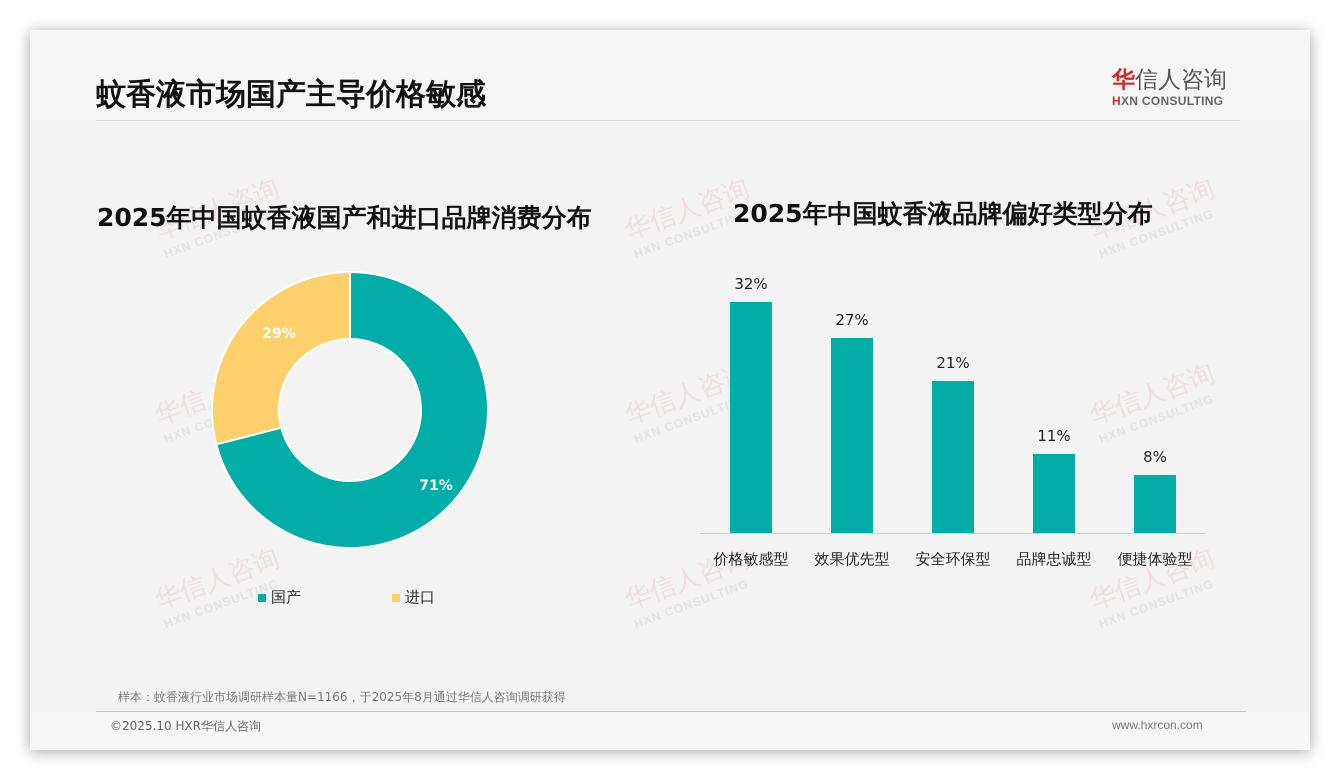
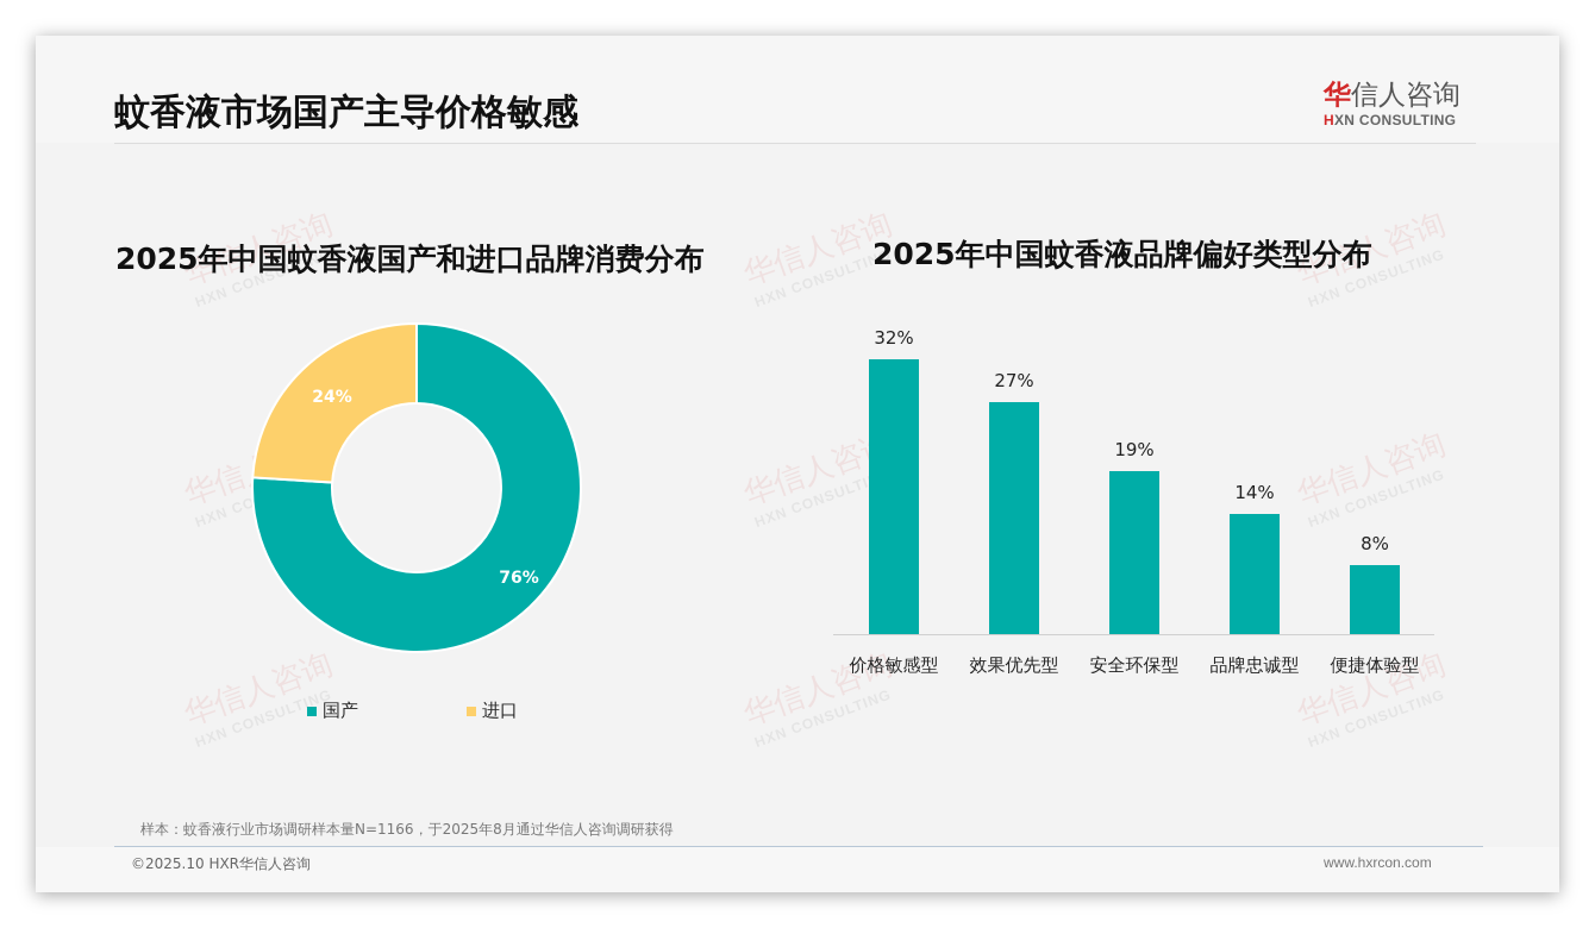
2025年中国蚊香液国产和进口品牌消费分布/国产: 71% -> 76%
2025年中国蚊香液国产和进口品牌消费分布/进口: 29% -> 24%
2025年中国蚊香液品牌偏好类型分布/安全环保型: 21% -> 19%
2025年中国蚊香液品牌偏好类型分布/品牌忠诚型: 11% -> 14%
